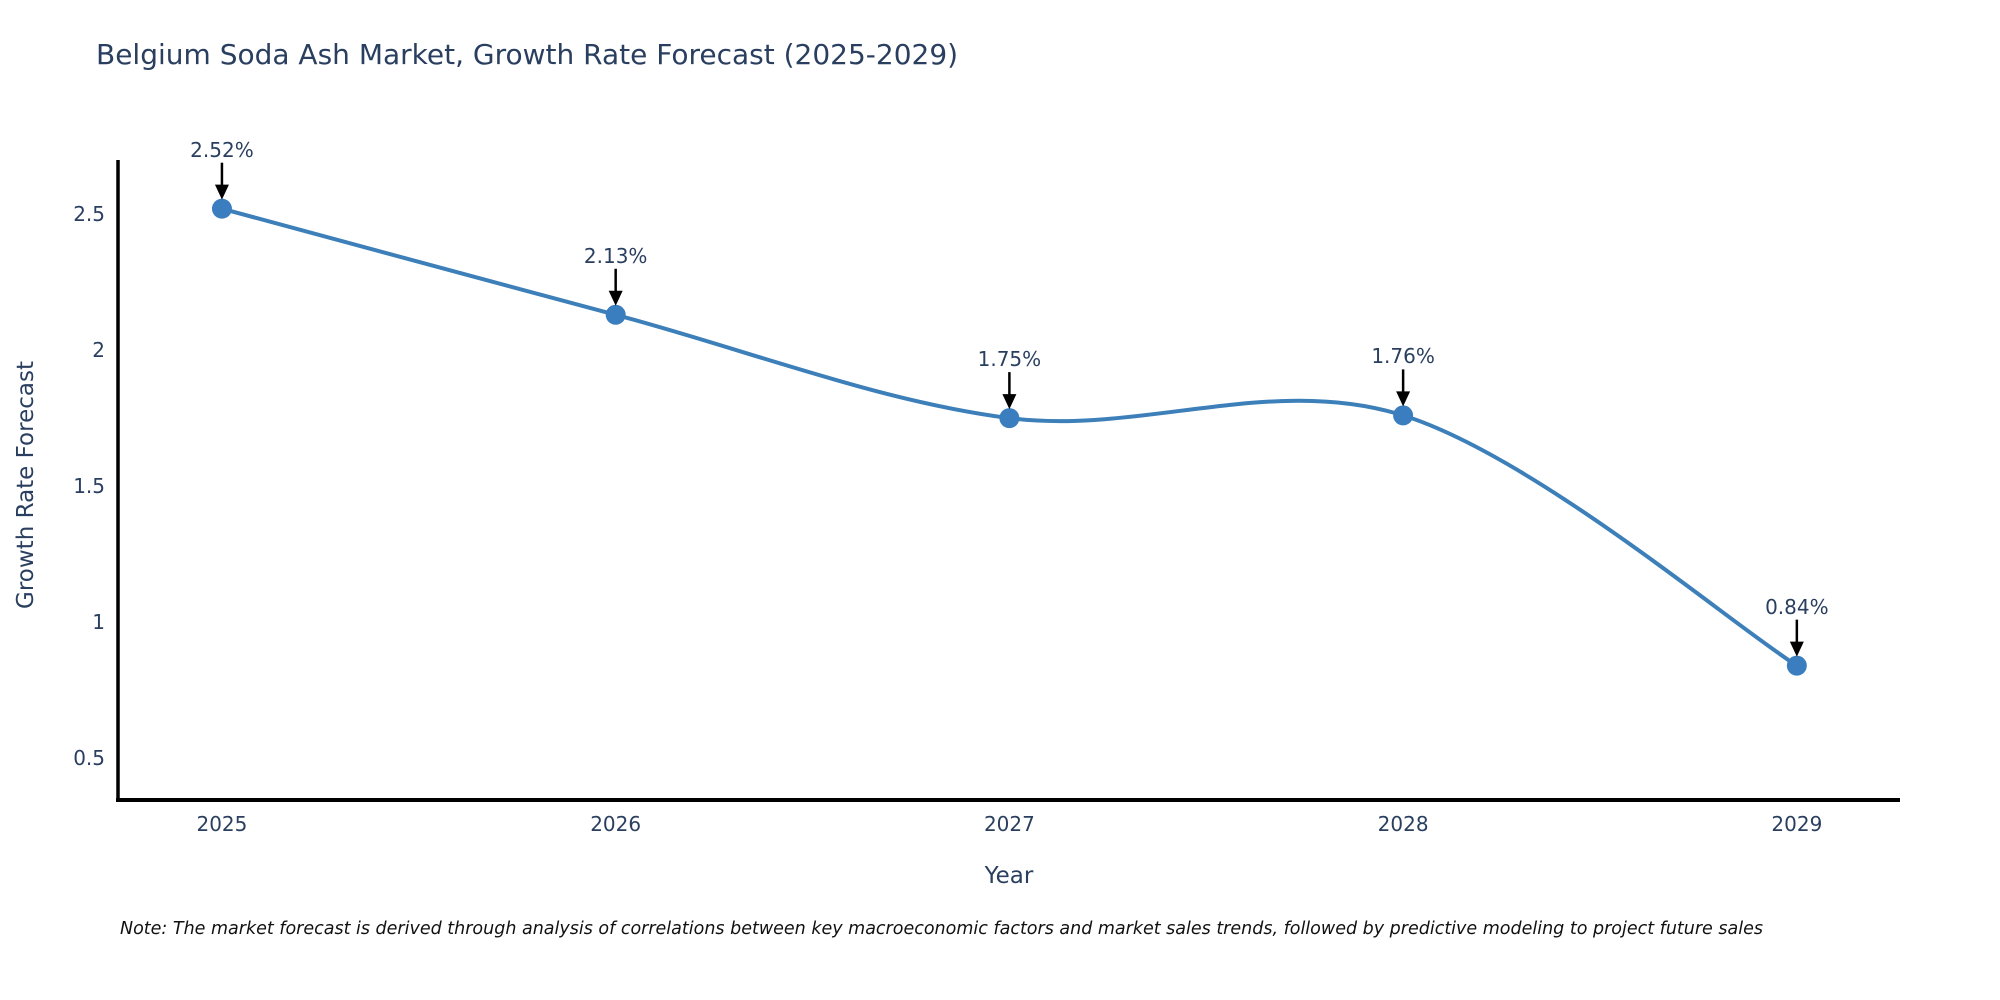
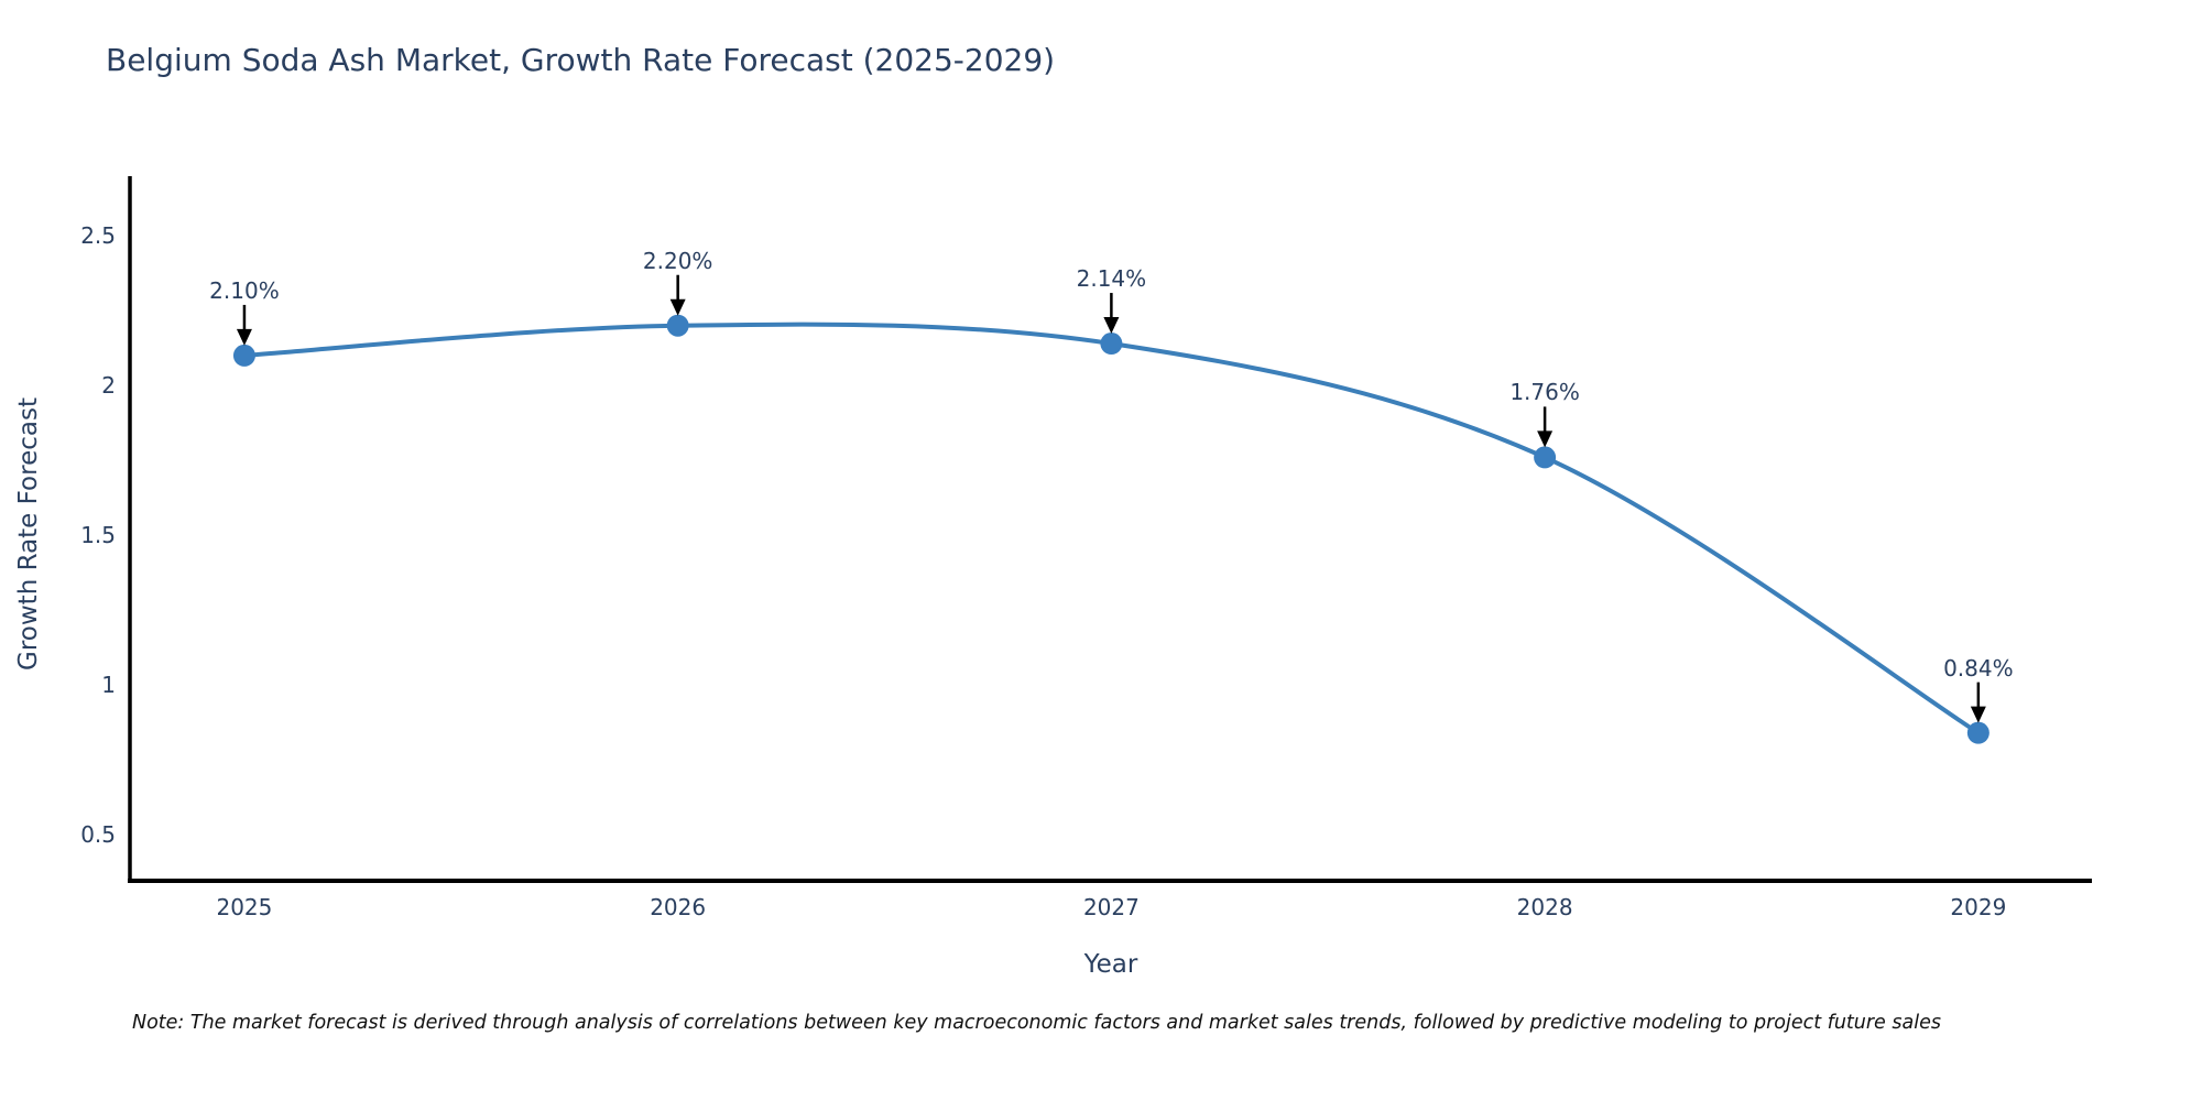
2025: 2.52% -> 2.10%
2026: 2.13% -> 2.20%
2027: 1.75% -> 2.14%
